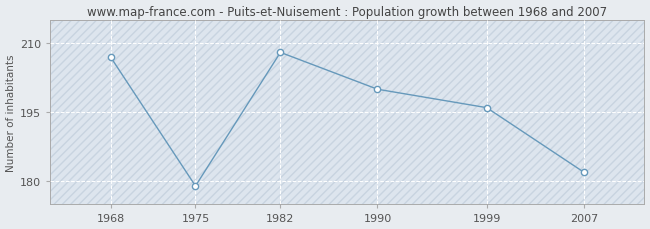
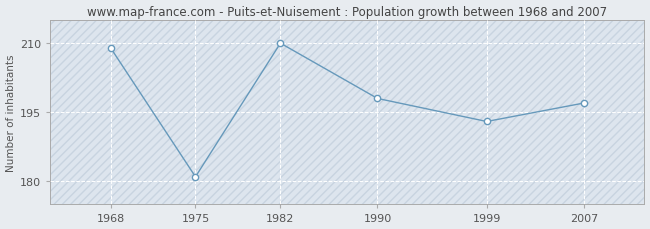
1968: 207 -> 209
1975: 179 -> 181
1982: 208 -> 210
1990: 200 -> 198
1999: 196 -> 193
2007: 182 -> 197
